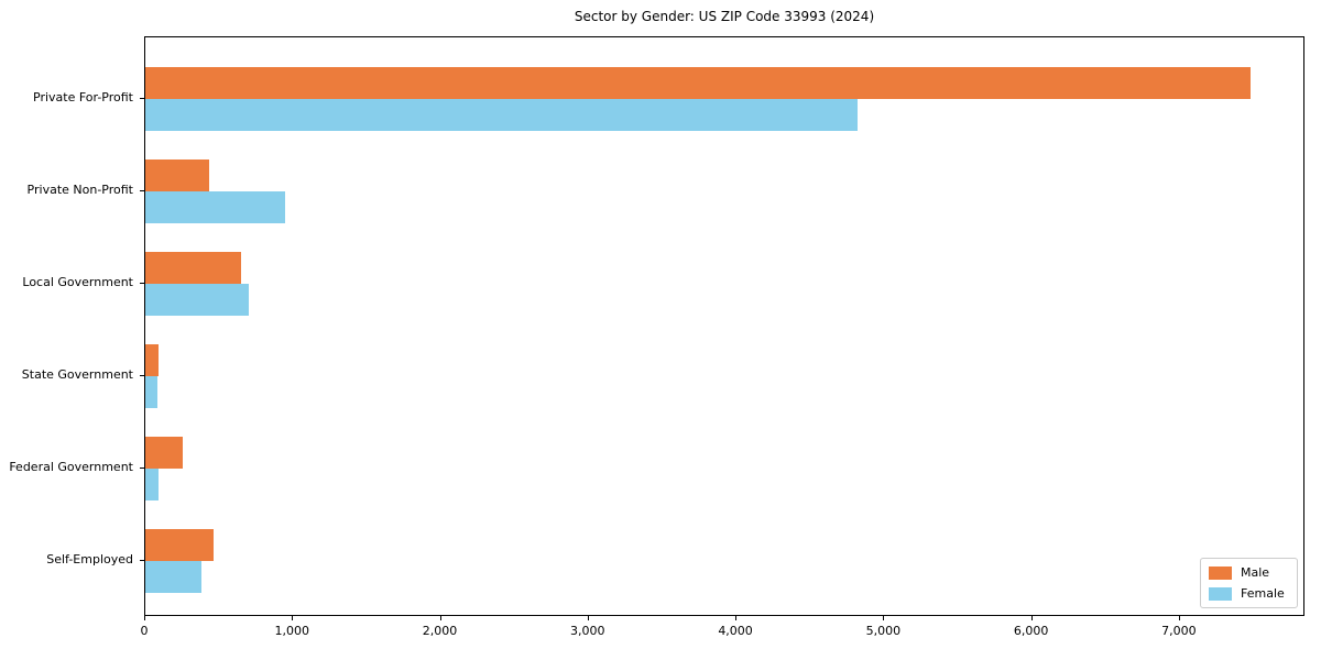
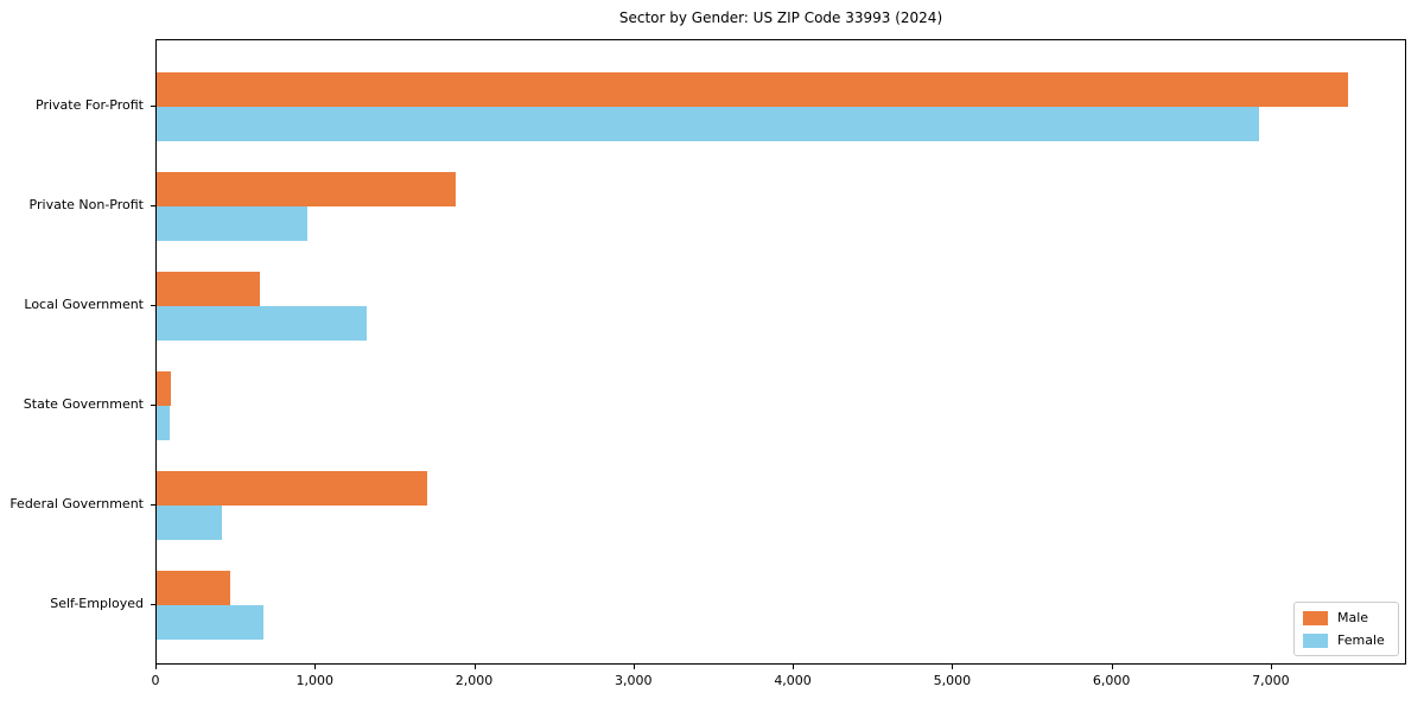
Female/Private For-Profit: 4830 -> 6930
Male/Private Non-Profit: 430 -> 1880
Female/Local Government: 700 -> 1320
Male/Federal Government: 250 -> 1700
Female/Federal Government: 90 -> 410
Female/Self-Employed: 380 -> 670
